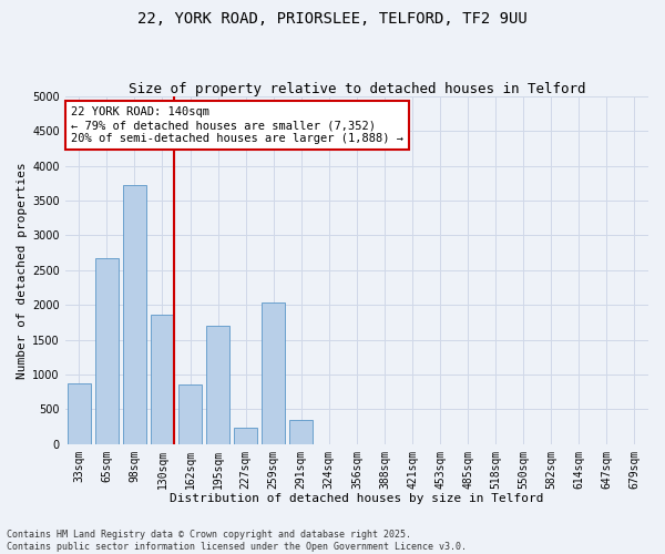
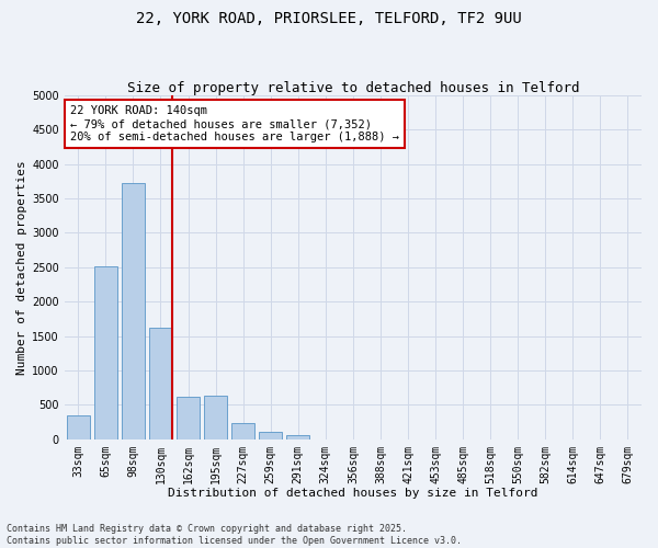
33sqm: 880 -> 350
65sqm: 2680 -> 2520
130sqm: 1860 -> 1620
162sqm: 860 -> 620
195sqm: 1700 -> 630
259sqm: 2040 -> 110
291sqm: 340 -> 60
